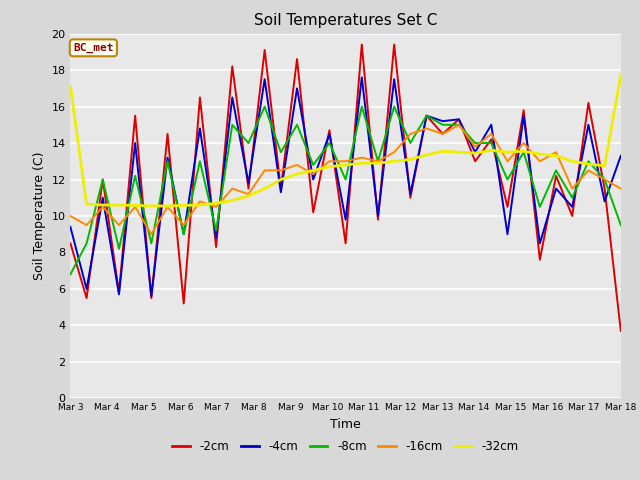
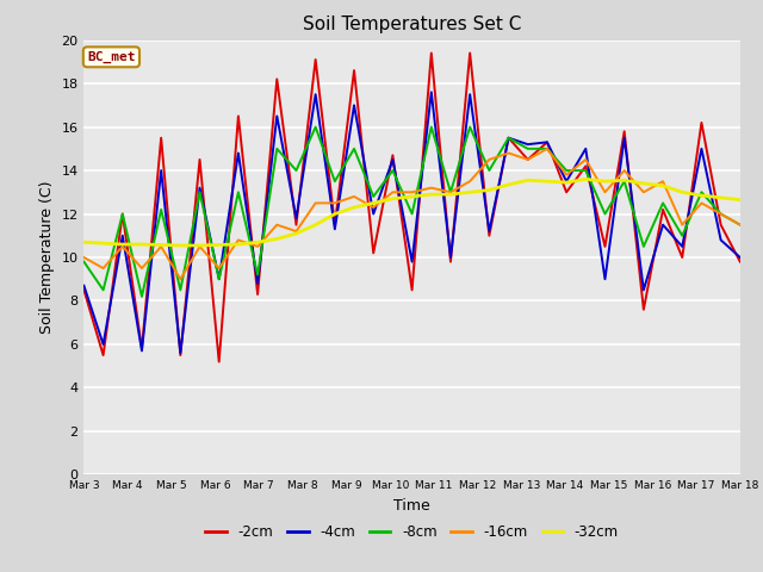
-4cm/Mar 3: 9.4 -> 8.7
-8cm/Mar 3: 6.8 -> 9.8
-32cm/Mar 3: 17.1 -> 10.7
-2cm/Mar 18: 3.7 -> 9.8
-4cm/Mar 18: 13.3 -> 10.0
-8cm/Mar 18: 9.5 -> 11.5
-32cm/Mar 18: 17.7 -> 12.7
